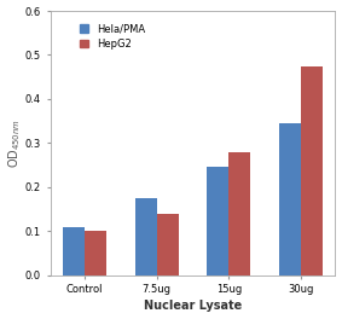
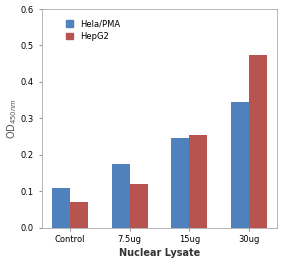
HepG2/Control: 0.100 -> 0.070
HepG2/7.5ug: 0.140 -> 0.120
HepG2/15ug: 0.280 -> 0.255
